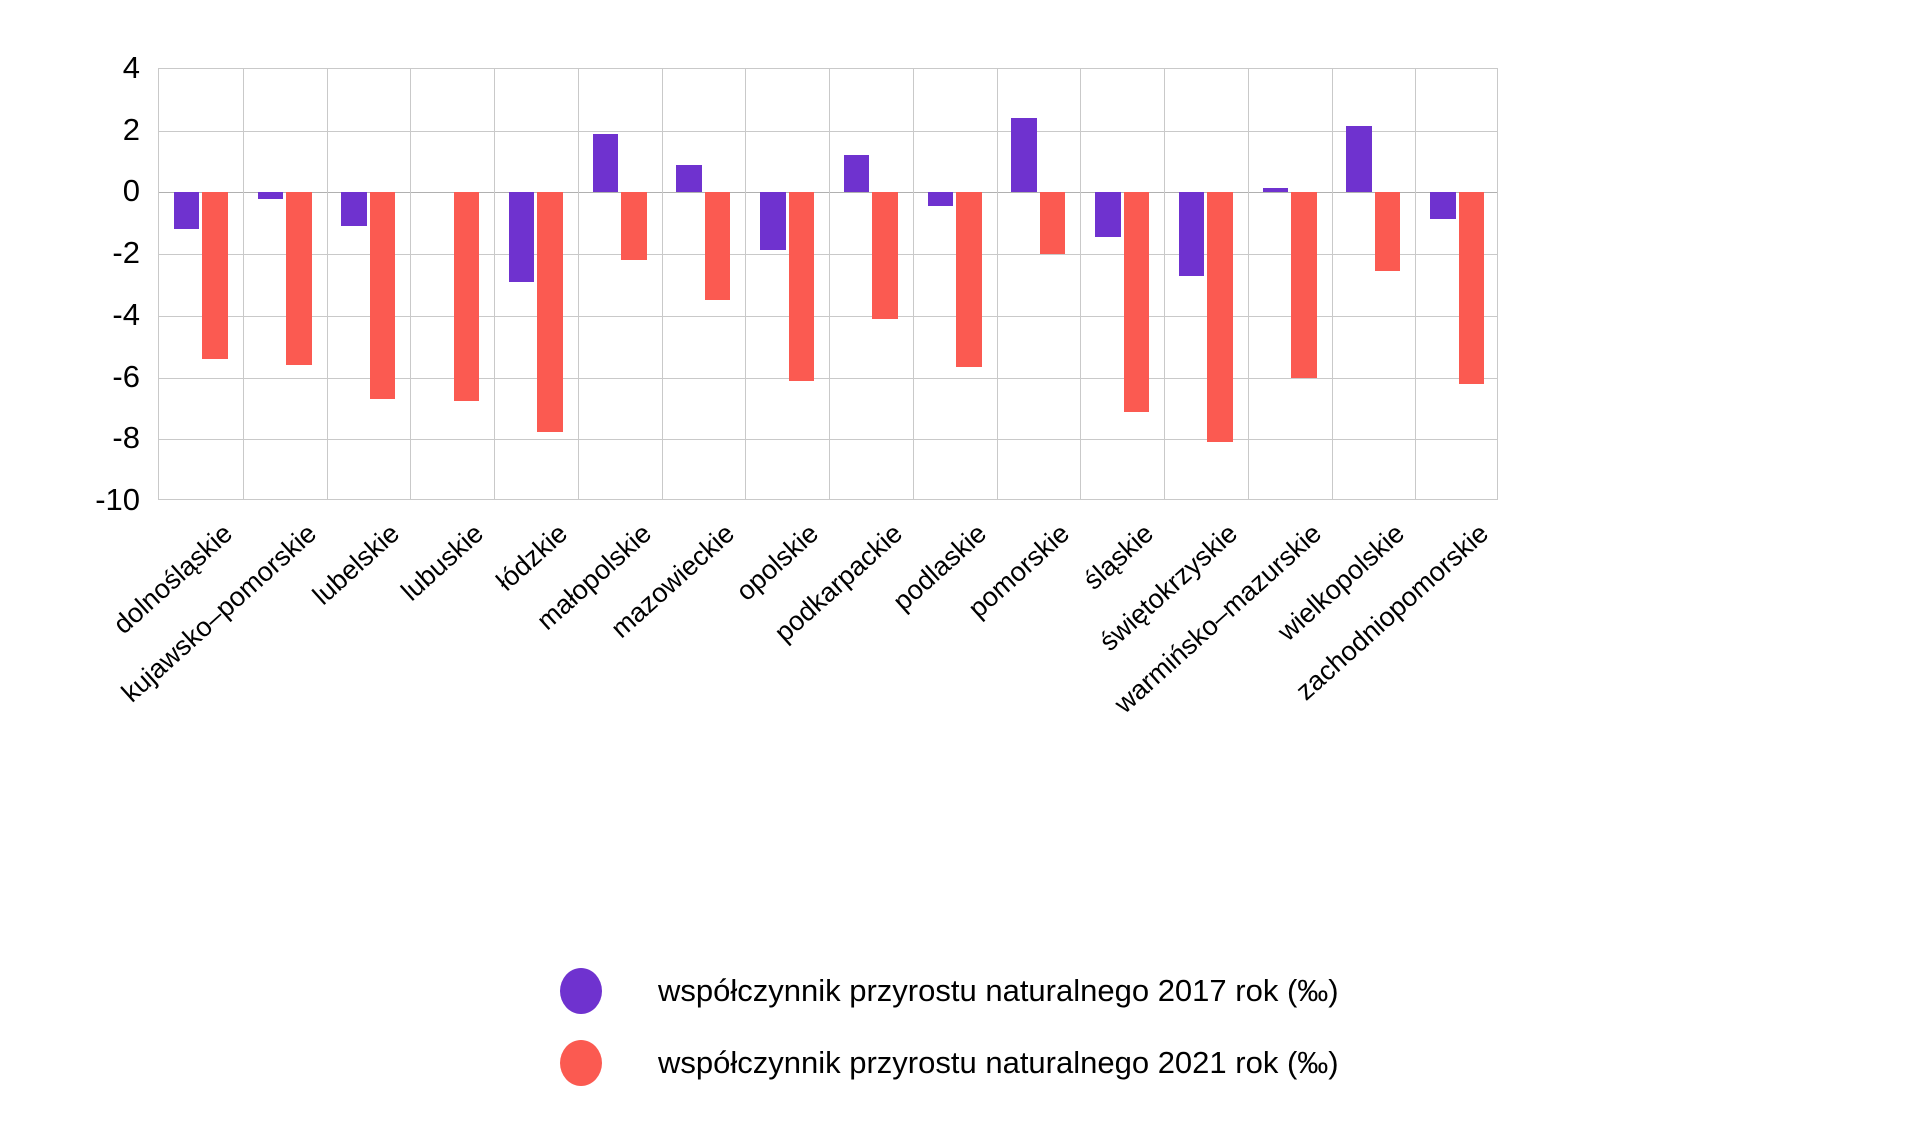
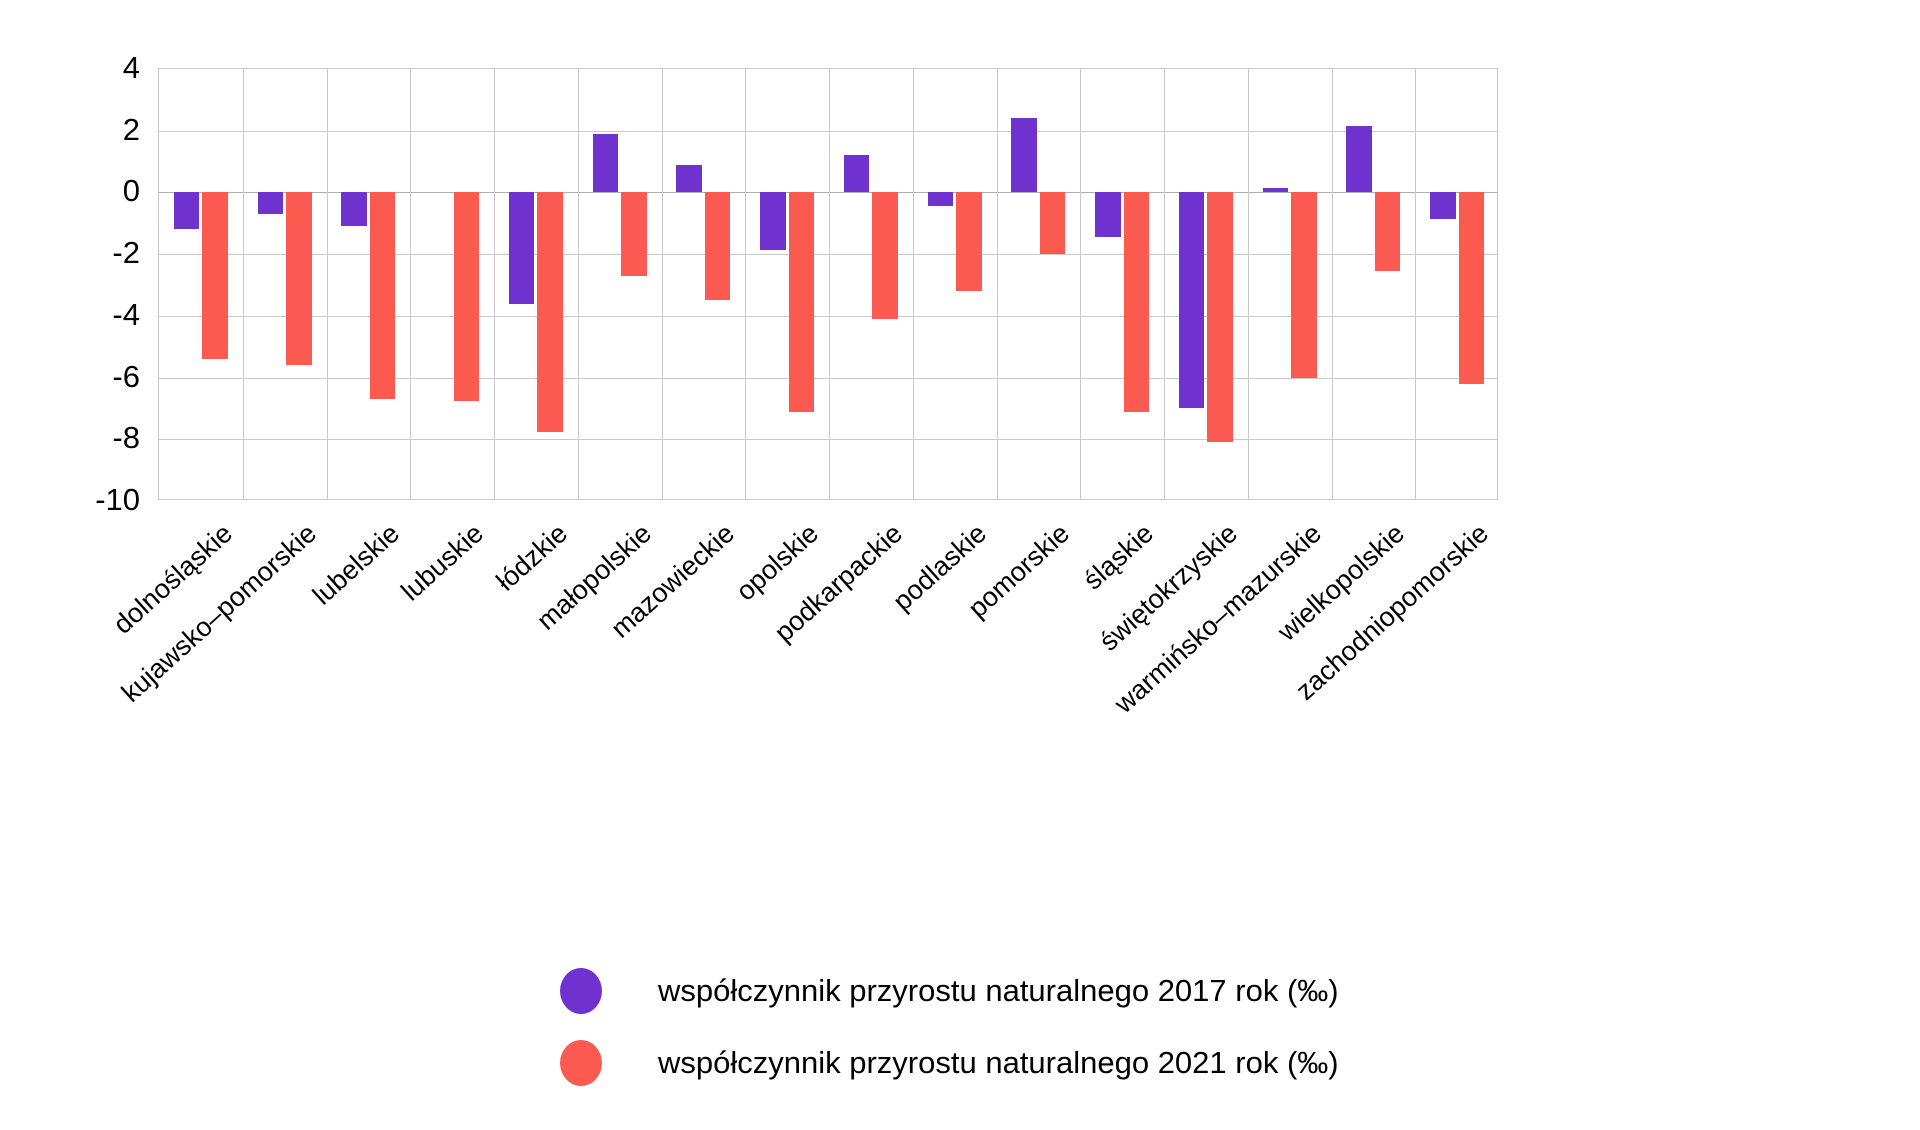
współczynnik przyrostu naturalnego 2017 rok (‰)/kujawsko–pomorskie: -0.2 -> -0.7
współczynnik przyrostu naturalnego 2017 rok (‰)/łódzkie: -2.9 -> -3.6
współczynnik przyrostu naturalnego 2021 rok (‰)/małopolskie: -2.2 -> -2.7
współczynnik przyrostu naturalnego 2021 rok (‰)/opolskie: -6.1 -> -7.1
współczynnik przyrostu naturalnego 2021 rok (‰)/podlaskie: -5.7 -> -3.2
współczynnik przyrostu naturalnego 2017 rok (‰)/świętokrzyskie: -2.7 -> -7.0
